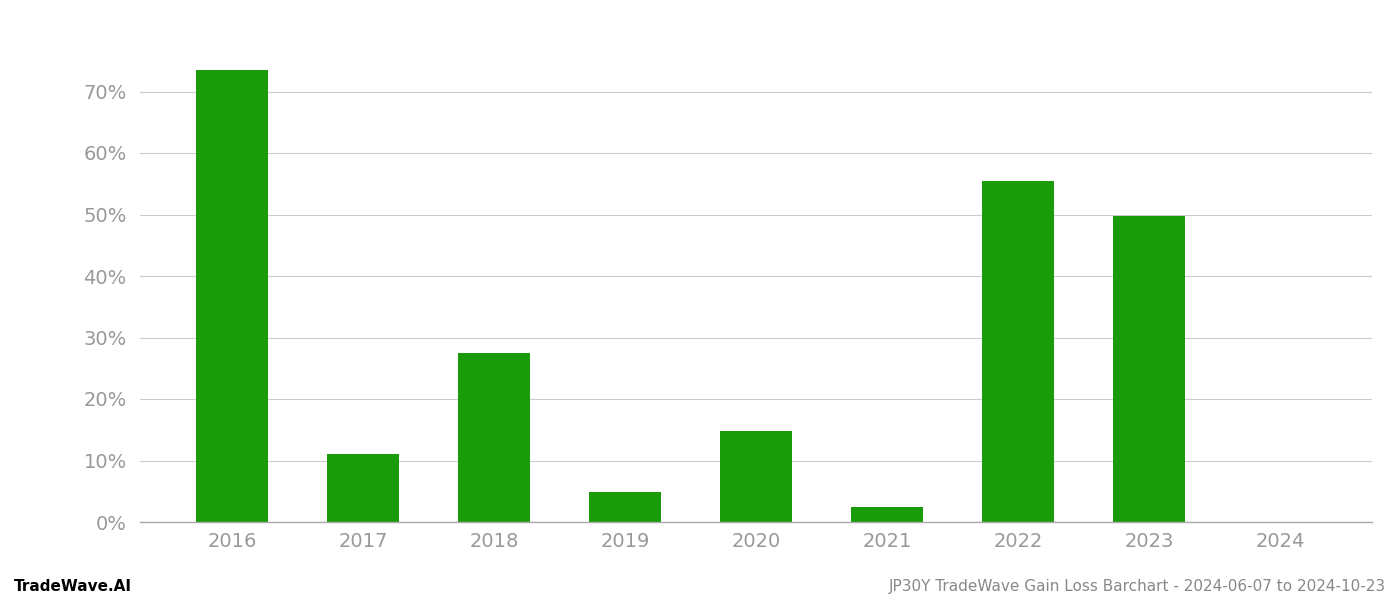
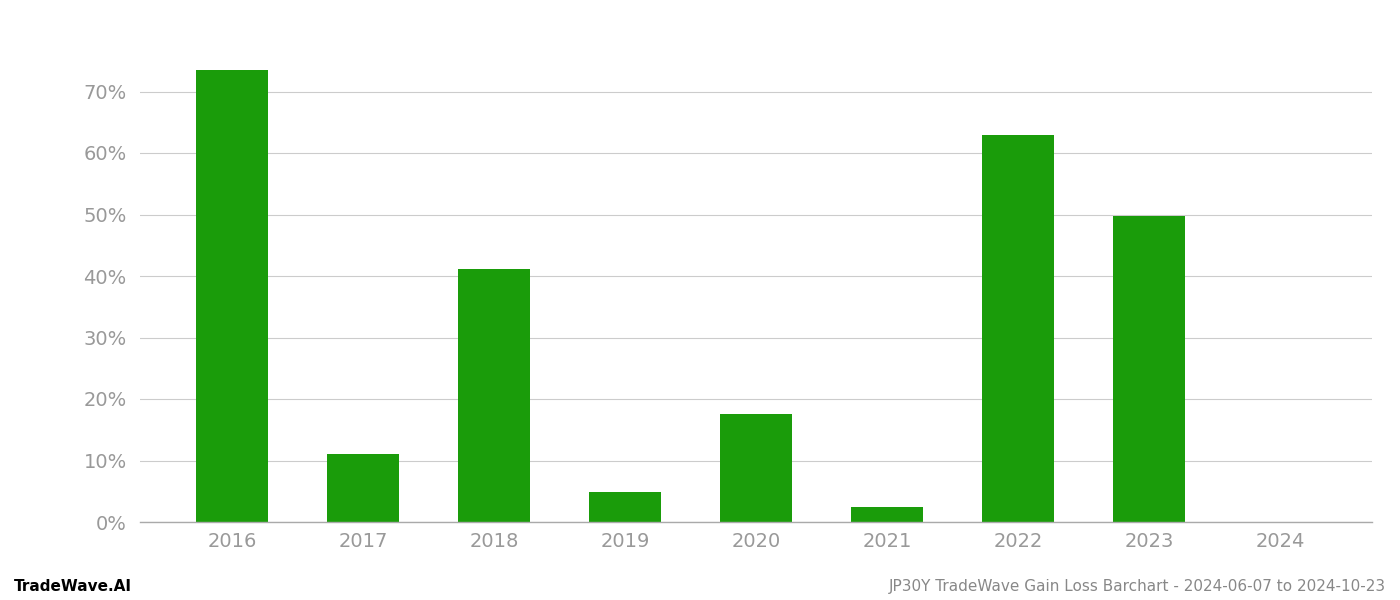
2018: 27.5% -> 41.2%
2020: 14.8% -> 17.6%
2022: 55.5% -> 63.0%
